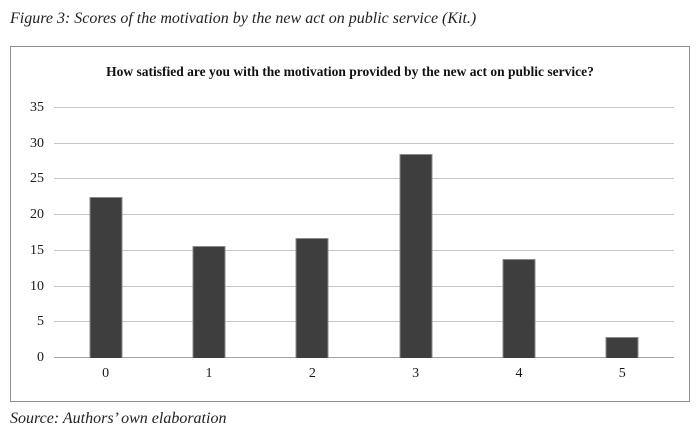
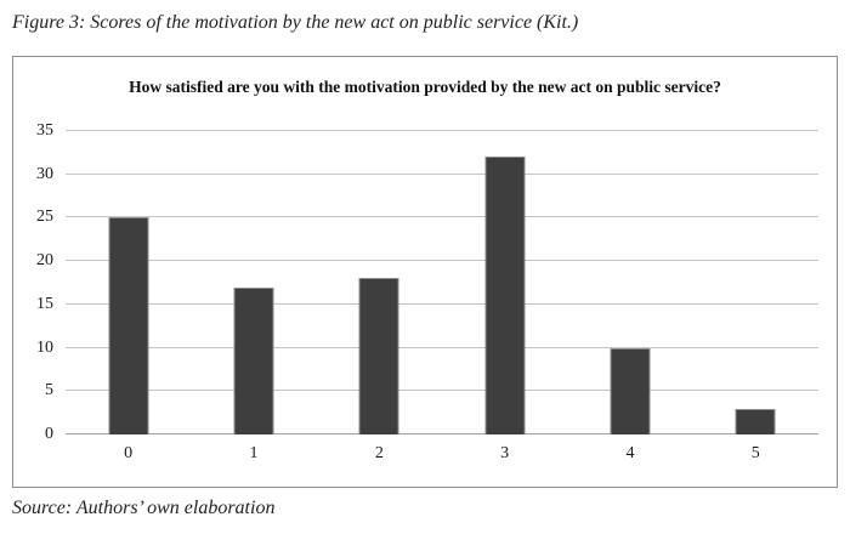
0: 22 -> 25
1: 16 -> 17
2: 17 -> 18
3: 29 -> 32
4: 14 -> 10
